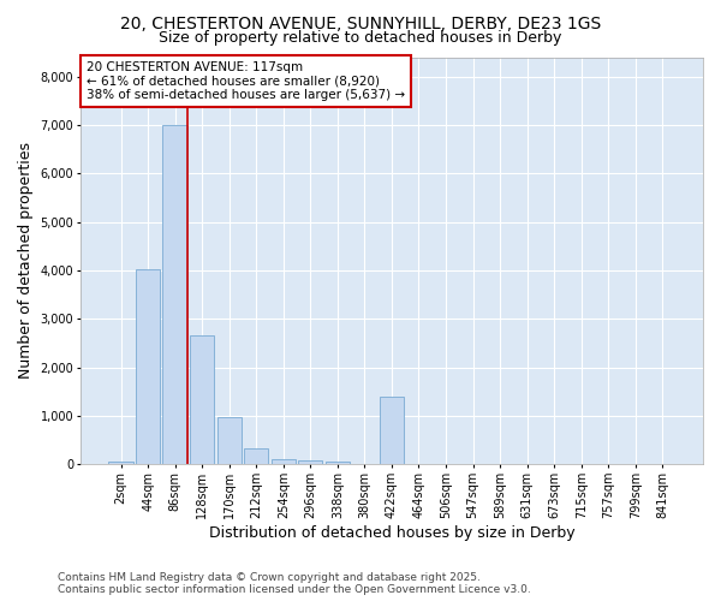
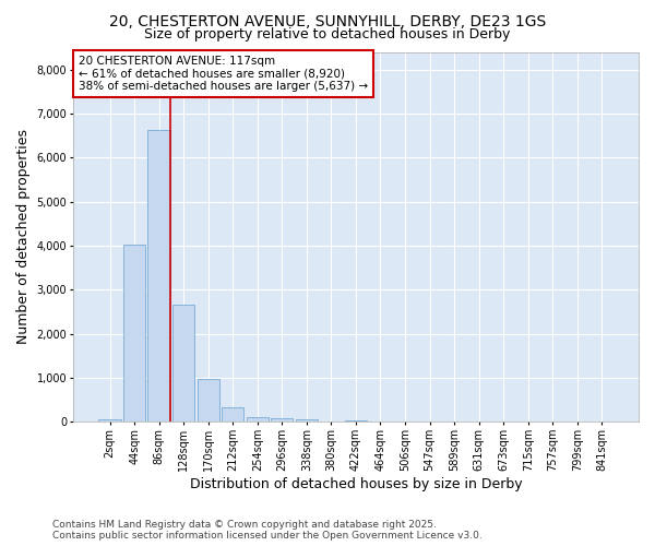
86sqm: 7,000 -> 6,620
422sqm: 1,400 -> 40
